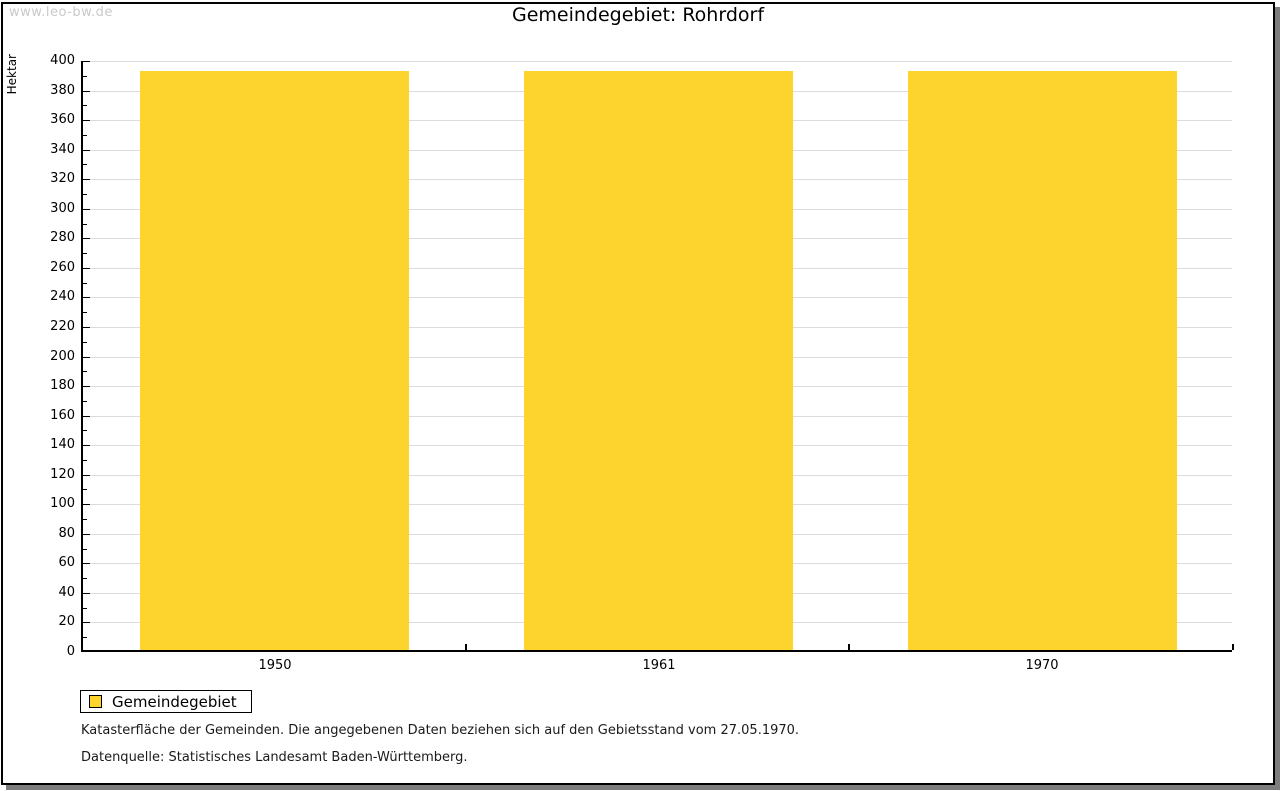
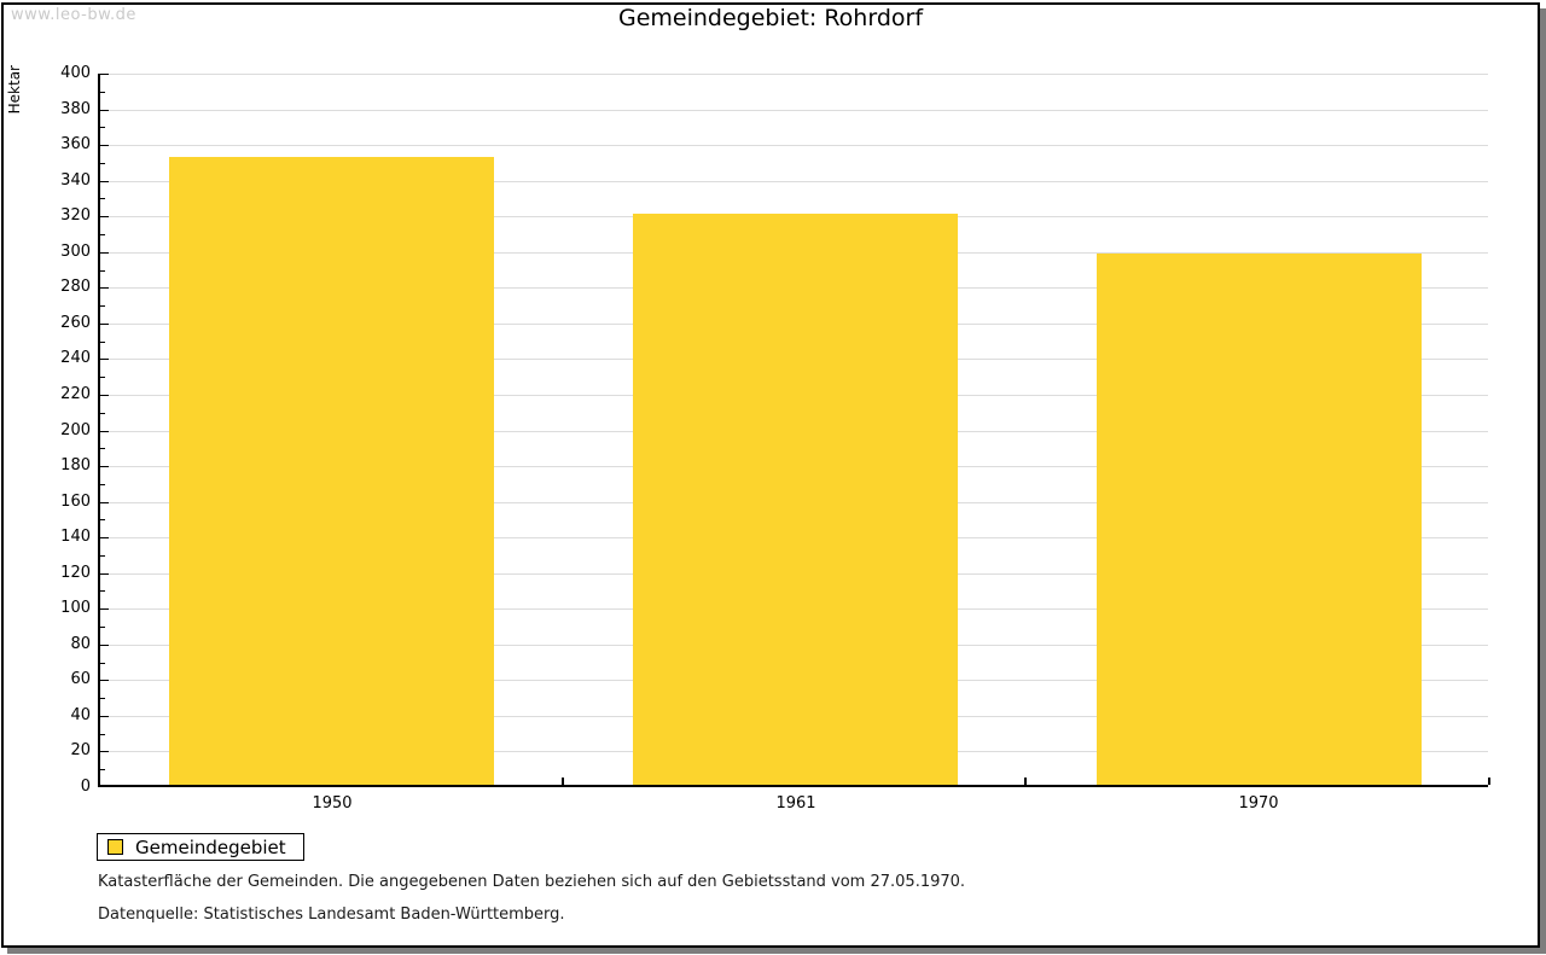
1950: 392 -> 352
1961: 392 -> 320
1970: 392 -> 298
